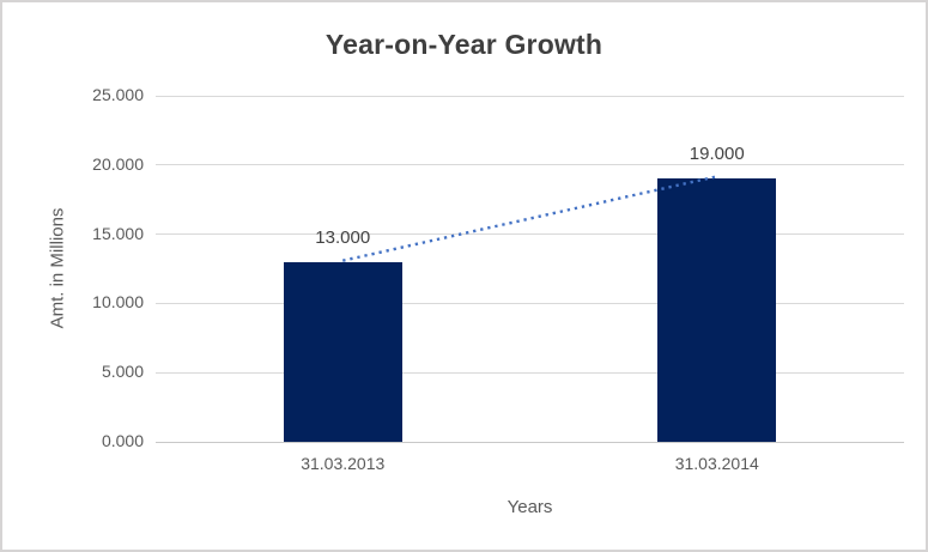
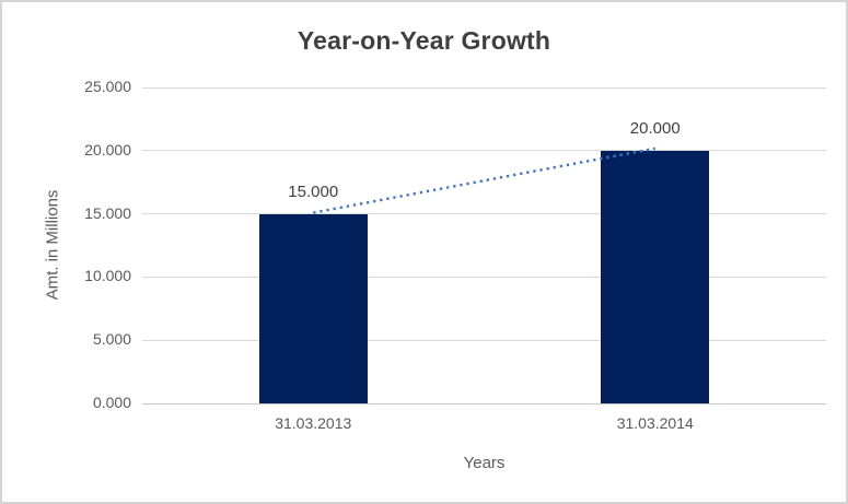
31.03.2013: 13.000 -> 15.000
31.03.2014: 19.000 -> 20.000
